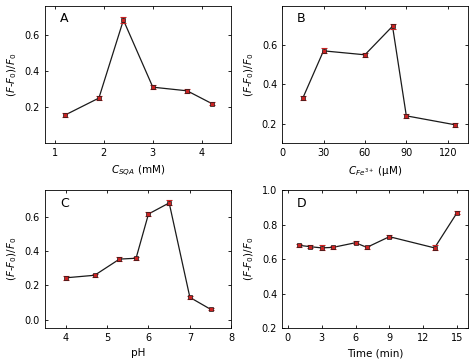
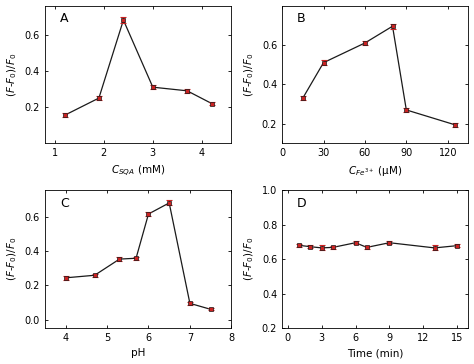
30: 0.57 -> 0.51
60: 0.55 -> 0.61
90: 0.24 -> 0.27
7: 0.13 -> 0.10
9: 0.73 -> 0.69
15: 0.87 -> 0.68
